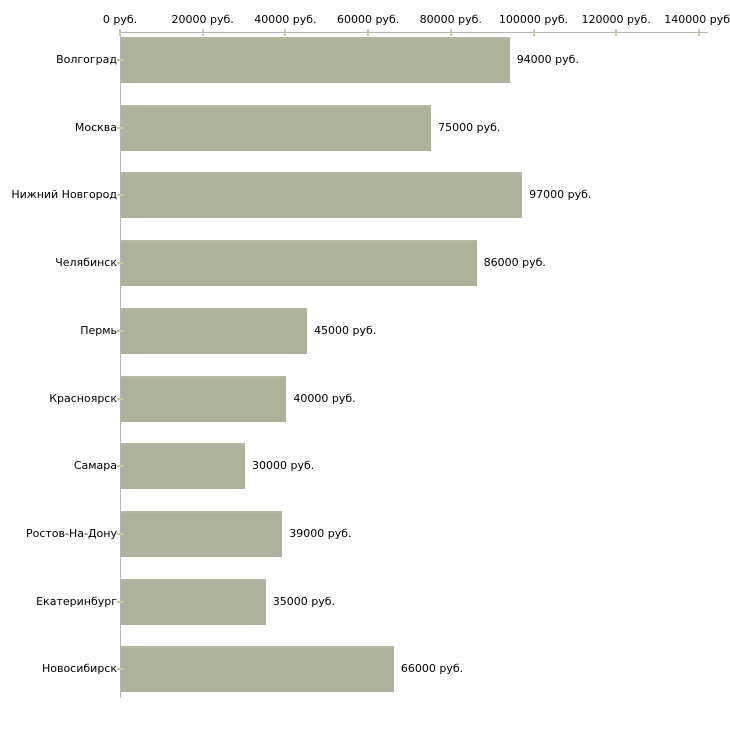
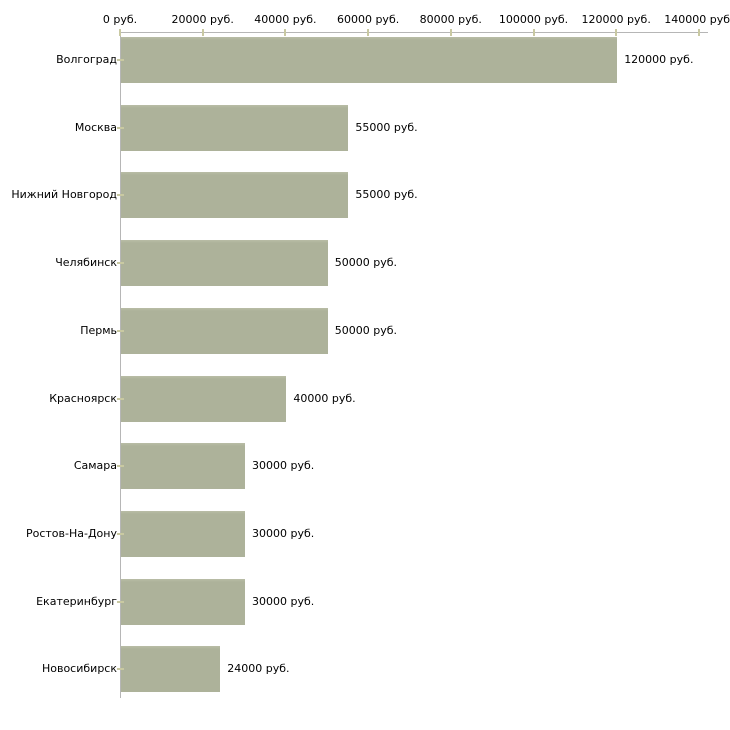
Волгоград: 94000 -> 120000
Москва: 75000 -> 55000
Нижний Новгород: 97000 -> 55000
Челябинск: 86000 -> 50000
Пермь: 45000 -> 50000
Ростов-На-Дону: 39000 -> 30000
Екатеринбург: 35000 -> 30000
Новосибирск: 66000 -> 24000
